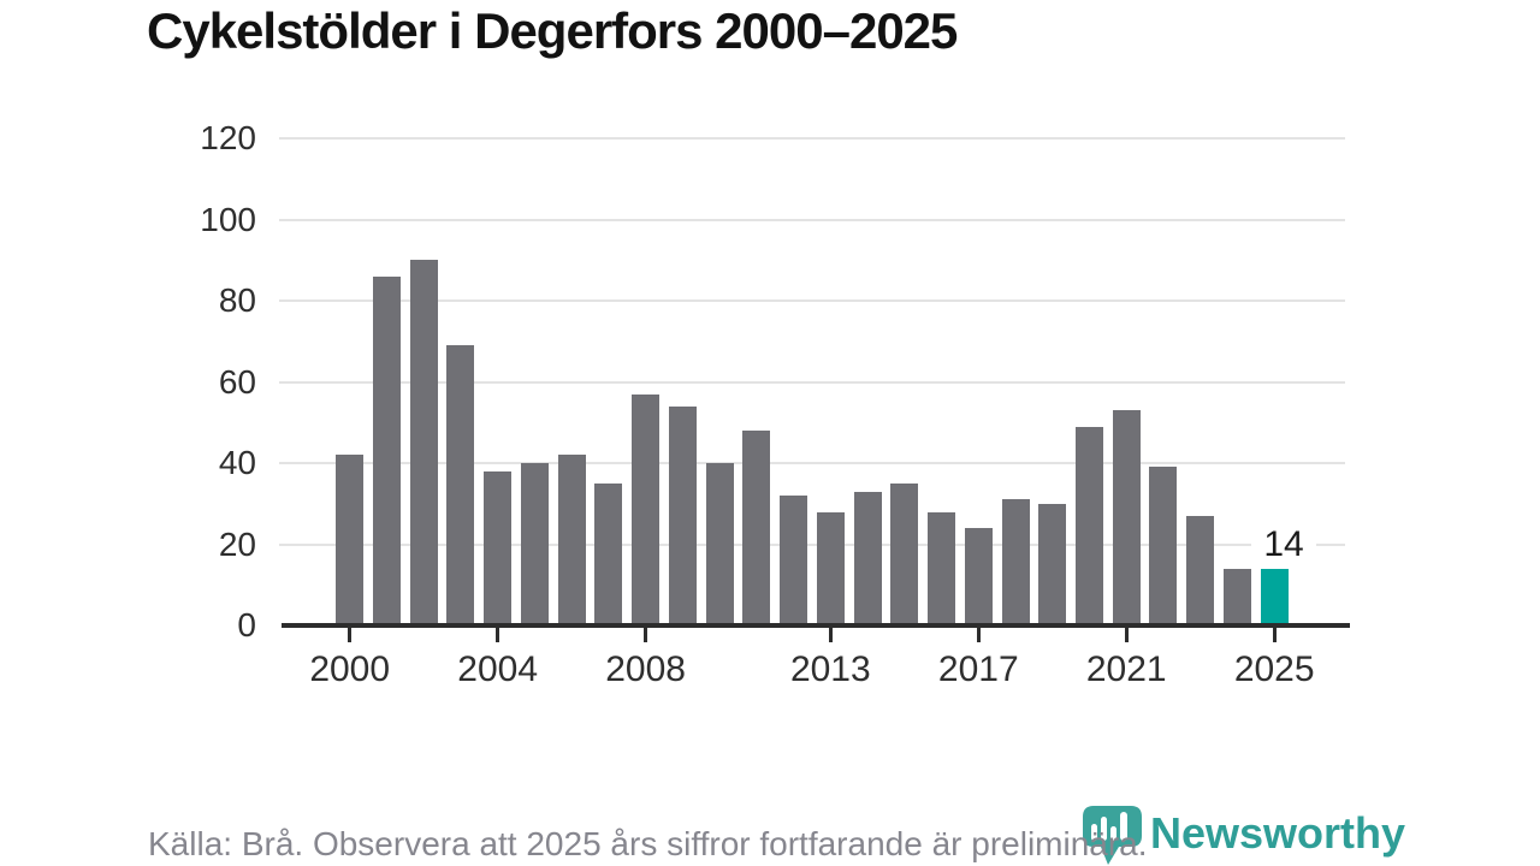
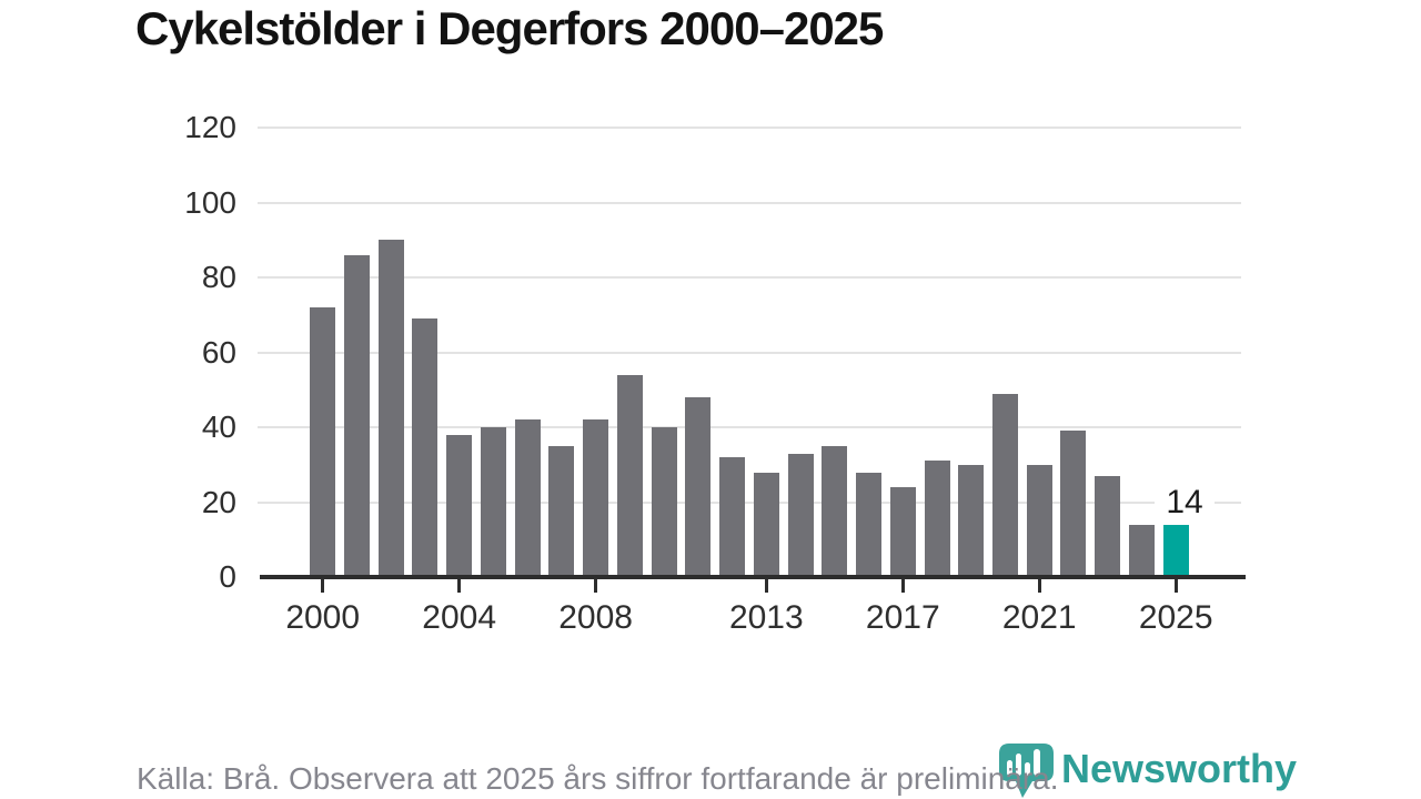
2000: 42 -> 72
2008: 57 -> 42
2021: 53 -> 30
